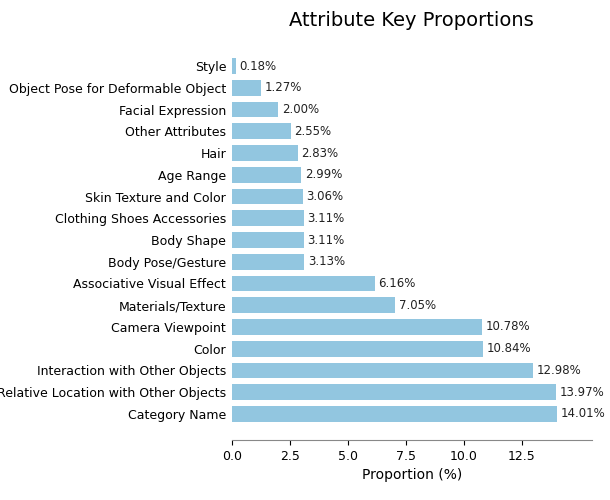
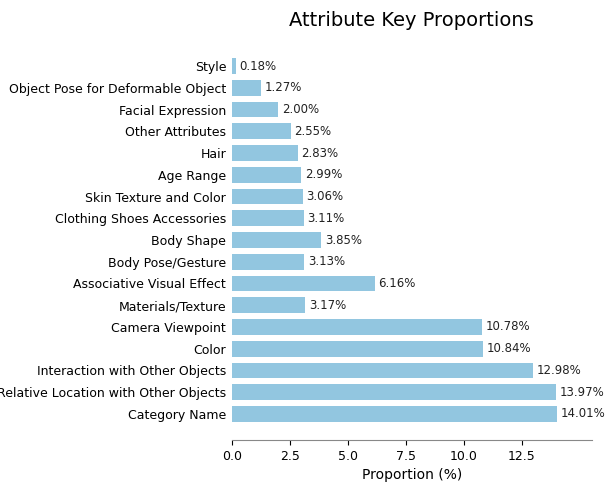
Body Shape: 3.11% -> 3.85%
Materials/Texture: 7.05% -> 3.17%
